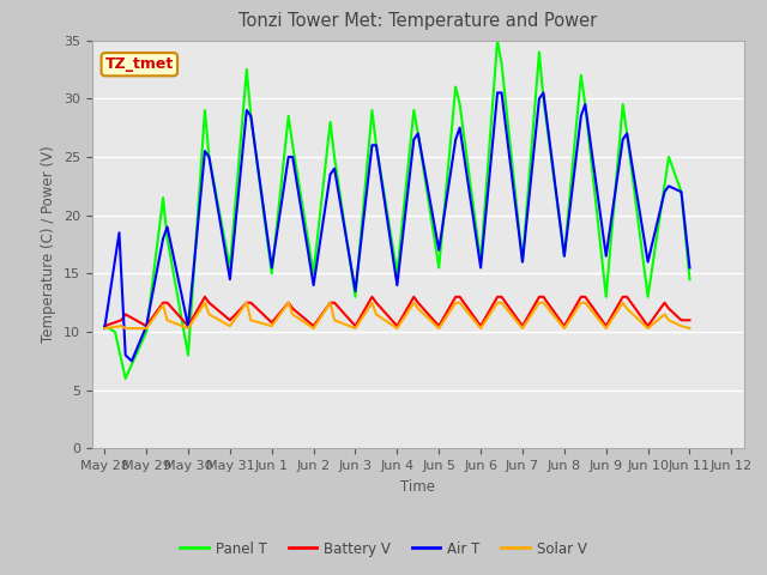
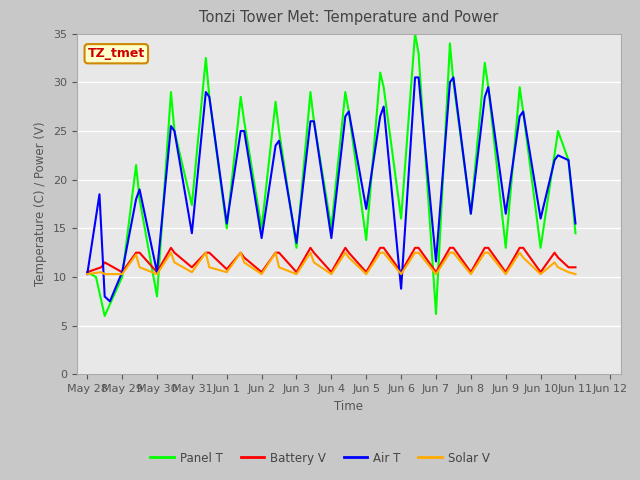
Panel T/May 31: 15.5 -> 17.4
Panel T/Jun 5: 15.5 -> 13.8
Air T/Jun 6: 15.5 -> 8.8
Panel T/Jun 7: 16.0 -> 6.2
Air T/Jun 7: 16.0 -> 11.6
